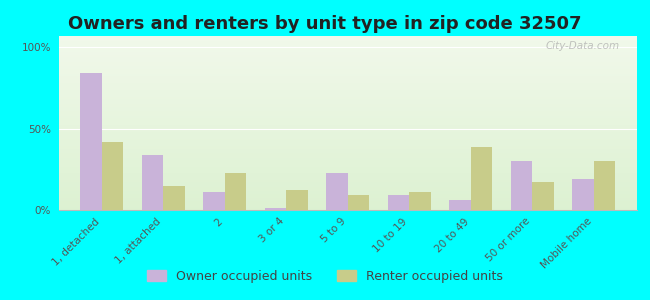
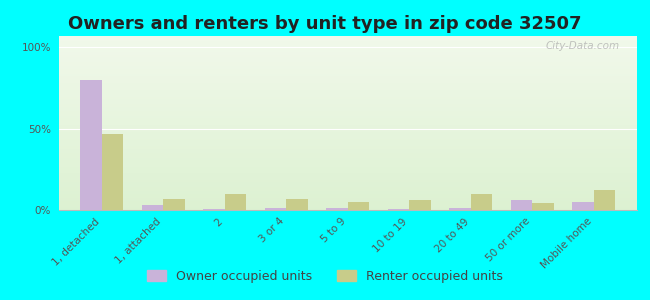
Owner occupied units/1, detached: 84% -> 80%
Renter occupied units/1, detached: 42% -> 47%
Owner occupied units/1, attached: 34% -> 3%
Renter occupied units/1, attached: 15% -> 7%
Owner occupied units/2: 11% -> 0%
Renter occupied units/2: 23% -> 10%
Renter occupied units/3 or 4: 12% -> 7%
Owner occupied units/5 to 9: 23% -> 2%
Renter occupied units/5 to 9: 9% -> 5%
Owner occupied units/10 to 19: 9% -> 0%
Renter occupied units/10 to 19: 11% -> 6%
Owner occupied units/20 to 49: 6% -> 2%
Renter occupied units/20 to 49: 39% -> 10%
Owner occupied units/50 or more: 30% -> 6%
Renter occupied units/50 or more: 17% -> 4%
Owner occupied units/Mobile home: 19% -> 5%
Renter occupied units/Mobile home: 30% -> 12%
